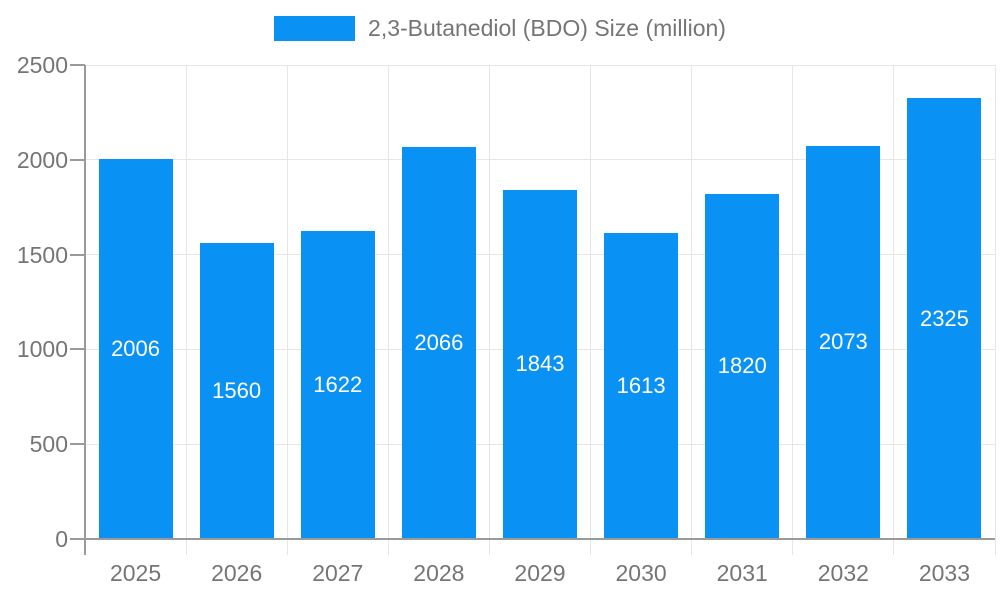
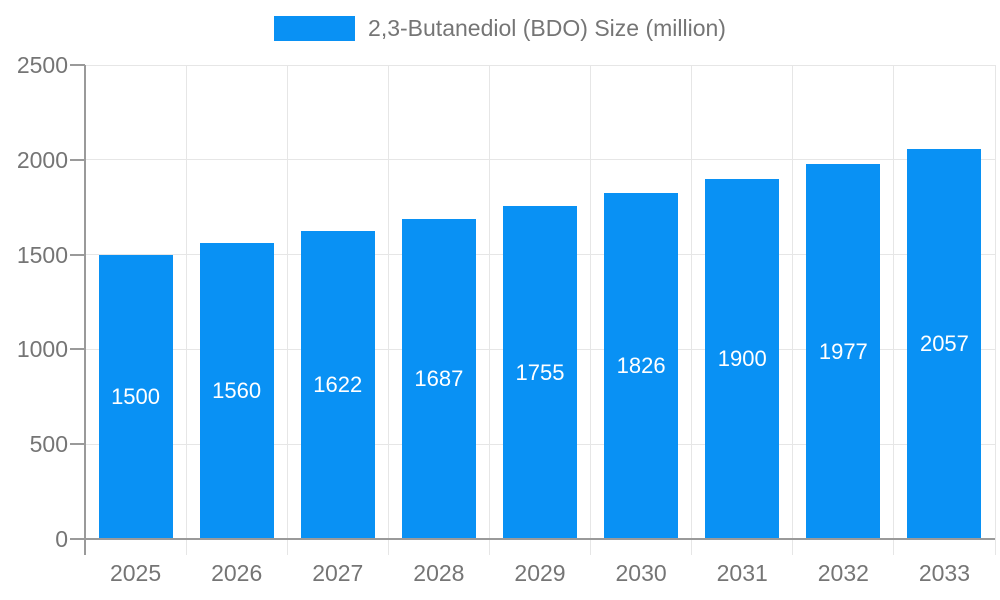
2025: 2006 -> 1500
2028: 2066 -> 1687
2029: 1843 -> 1755
2030: 1613 -> 1826
2031: 1820 -> 1900
2032: 2073 -> 1977
2033: 2325 -> 2057
